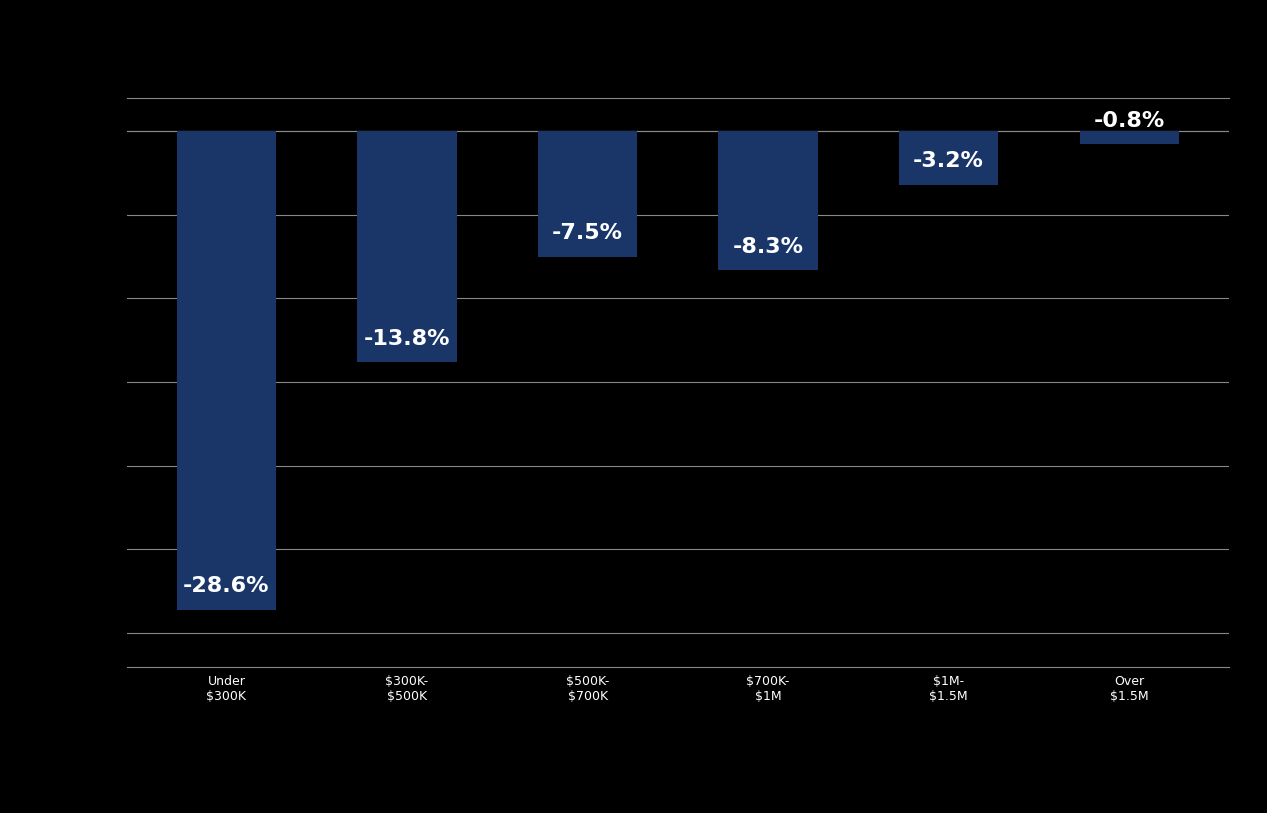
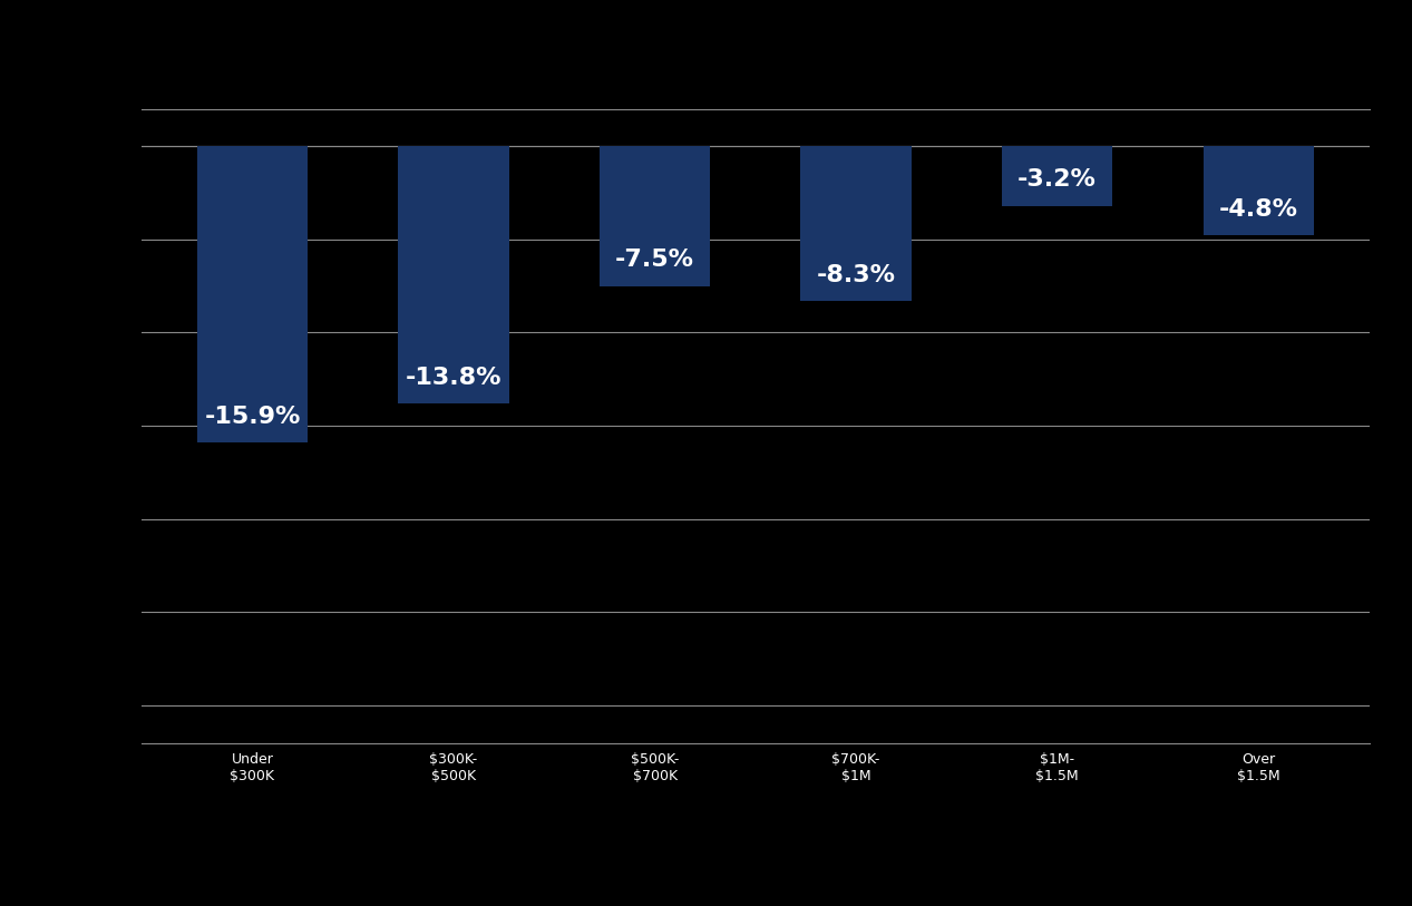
Under $300K: -28.6% -> -15.9%
Over $1.5M: -0.8% -> -4.8%
